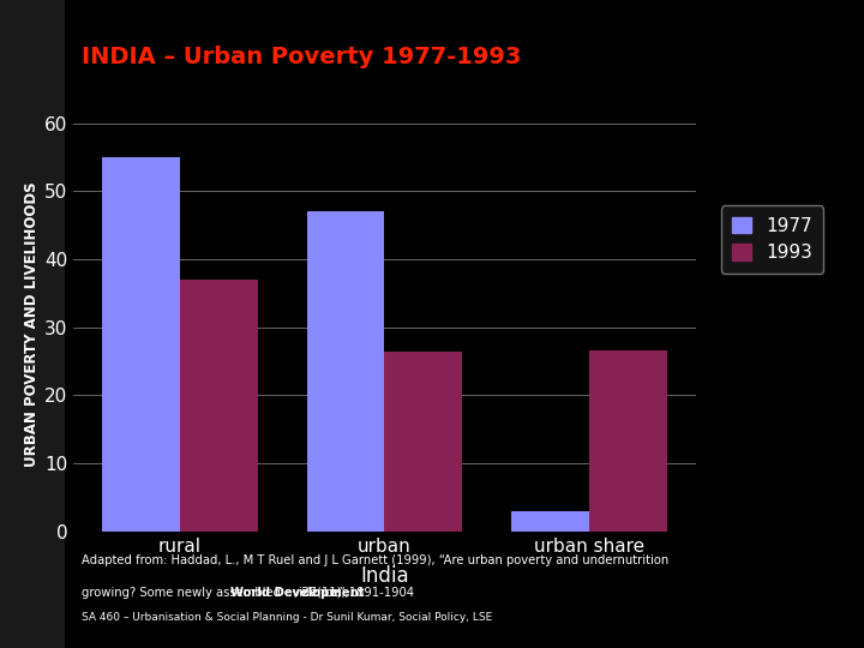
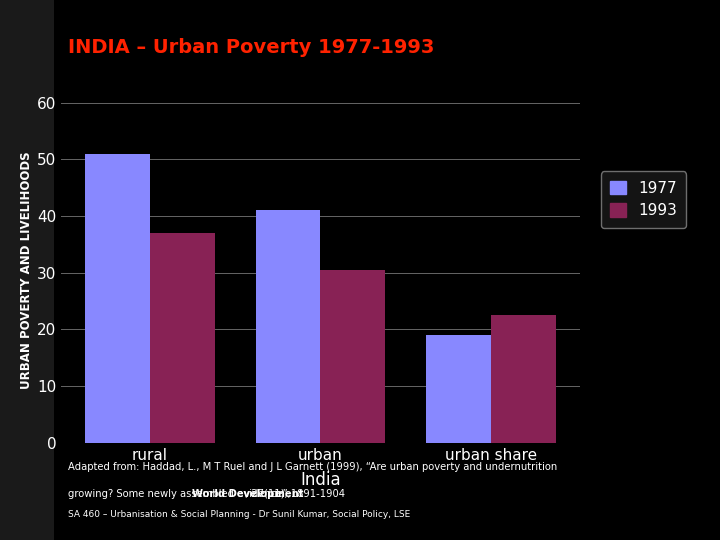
1977/rural: 55 -> 51
1977/urban: 47 -> 41
1993/urban: 26.4 -> 30.5
1977/urban share: 3 -> 19
1993/urban share: 26.6 -> 22.5
